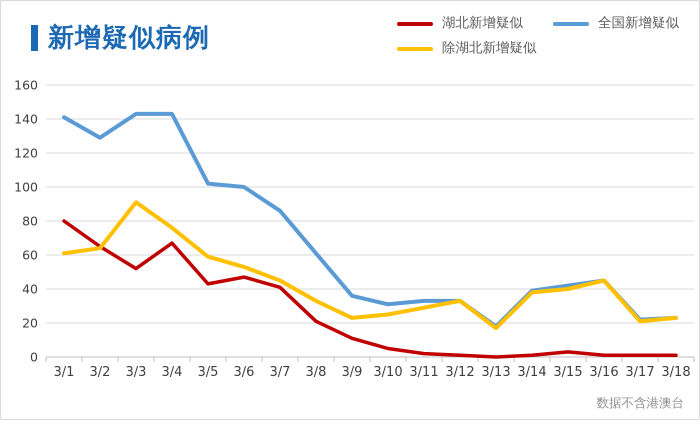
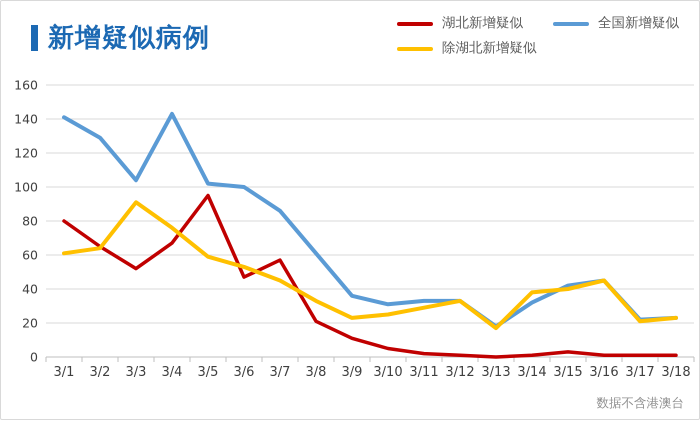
全国新增疑似/3/3: 143 -> 104
湖北新增疑似/3/5: 43 -> 95
湖北新增疑似/3/7: 41 -> 57
全国新增疑似/3/14: 39 -> 32
